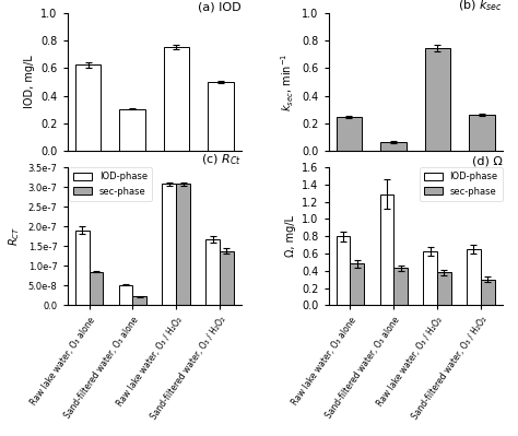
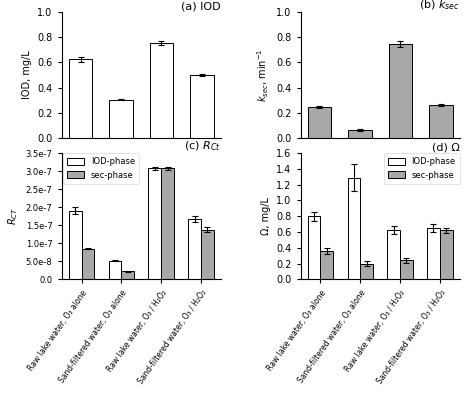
(d) Ω/sec-phase/Raw lake water, O₃ alone: 0.48 -> 0.36
(d) Ω/sec-phase/Sand-filtered water, O₃ alone: 0.43 -> 0.20
(d) Ω/sec-phase/Raw lake water, O₃ / H₂O₂: 0.38 -> 0.24
(d) Ω/sec-phase/Sand-filtered water, O₃ / H₂O₂: 0.30 -> 0.62
